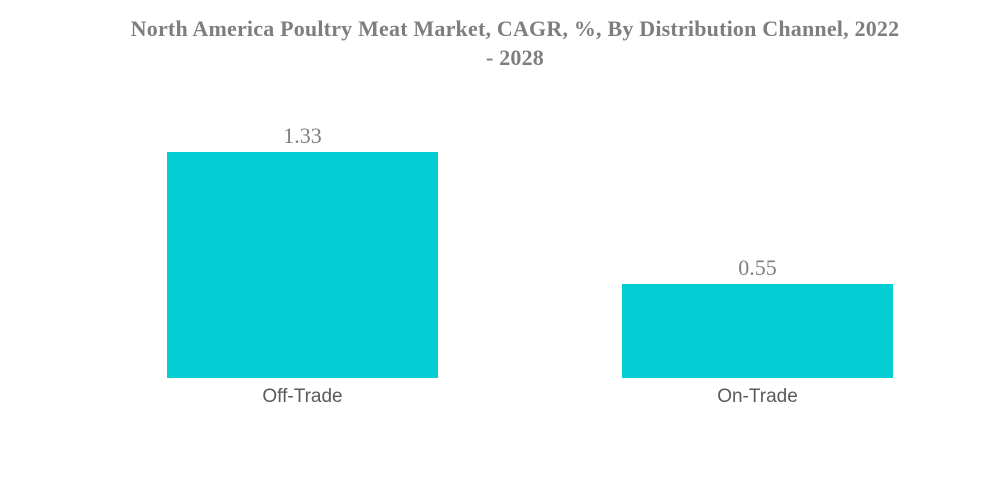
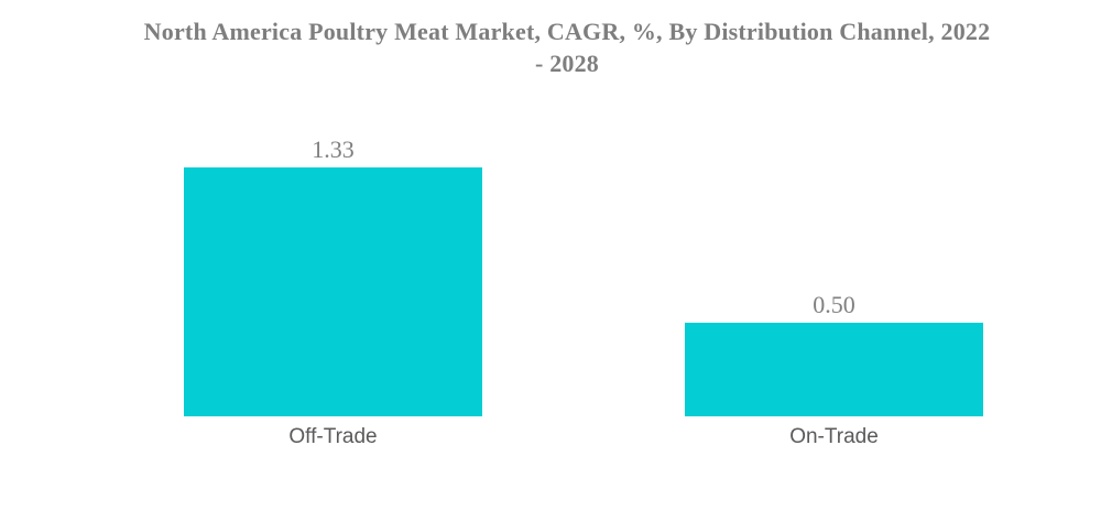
On-Trade: 0.55 -> 0.50
